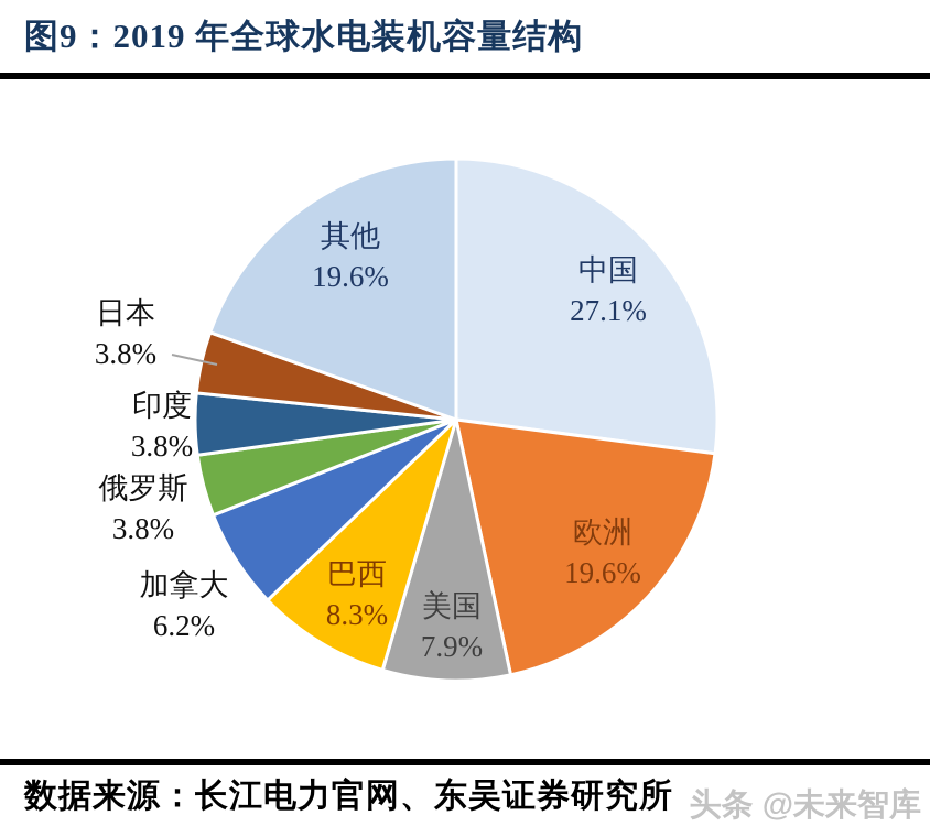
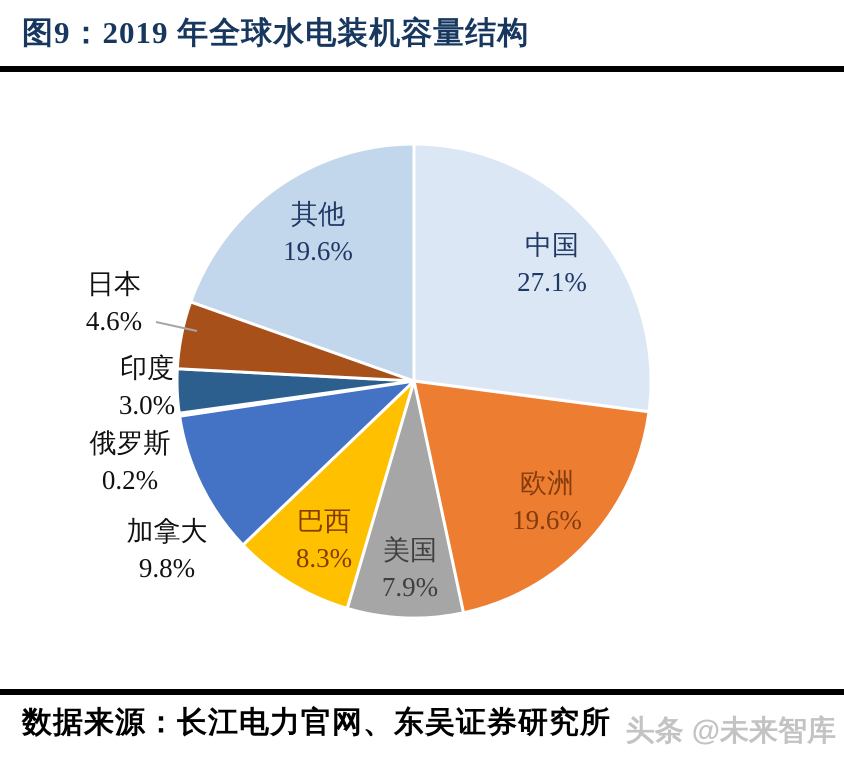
加拿大: 6.2% -> 9.8%
俄罗斯: 3.8% -> 0.2%
印度: 3.8% -> 3.0%
日本: 3.8% -> 4.6%
